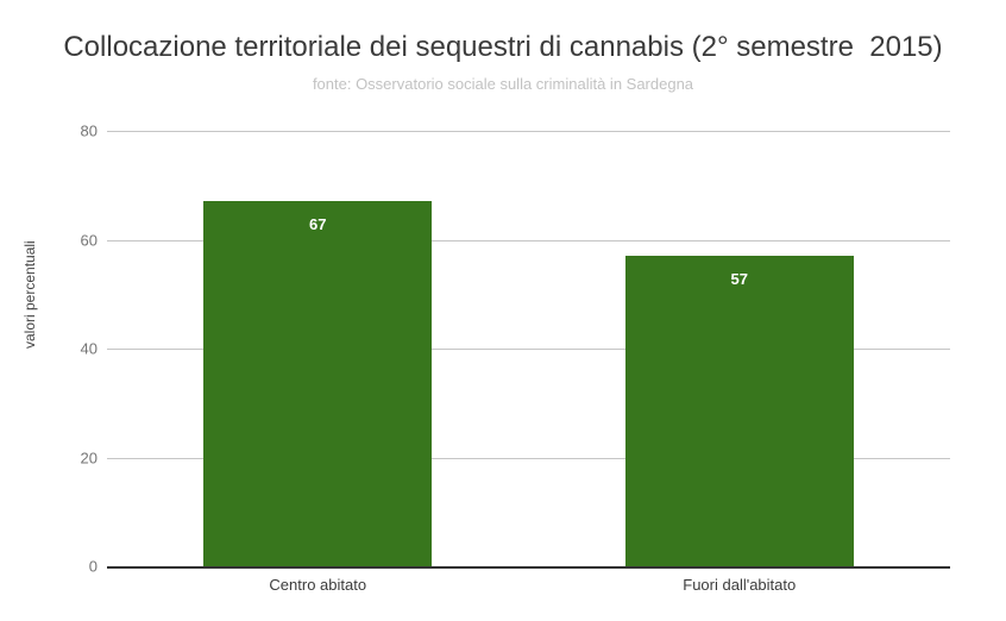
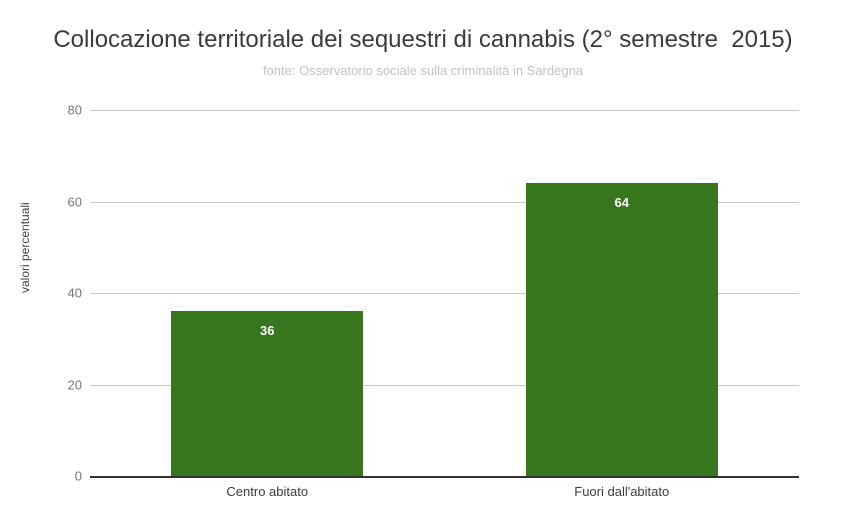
Centro abitato: 67 -> 36
Fuori dall'abitato: 57 -> 64
